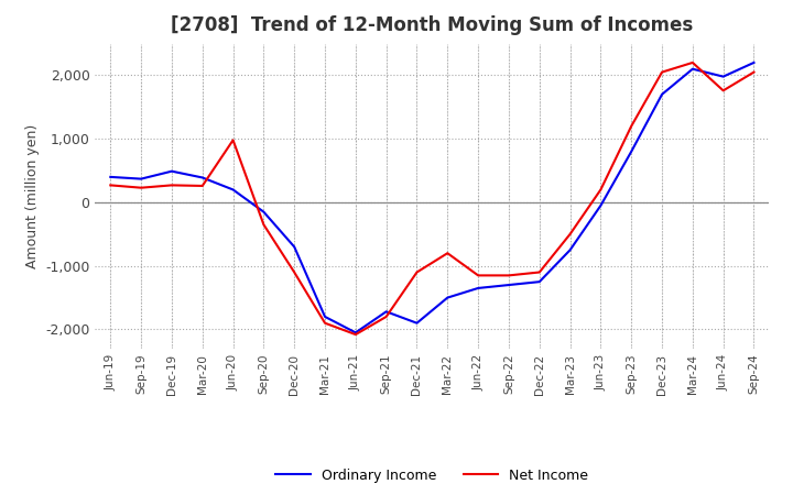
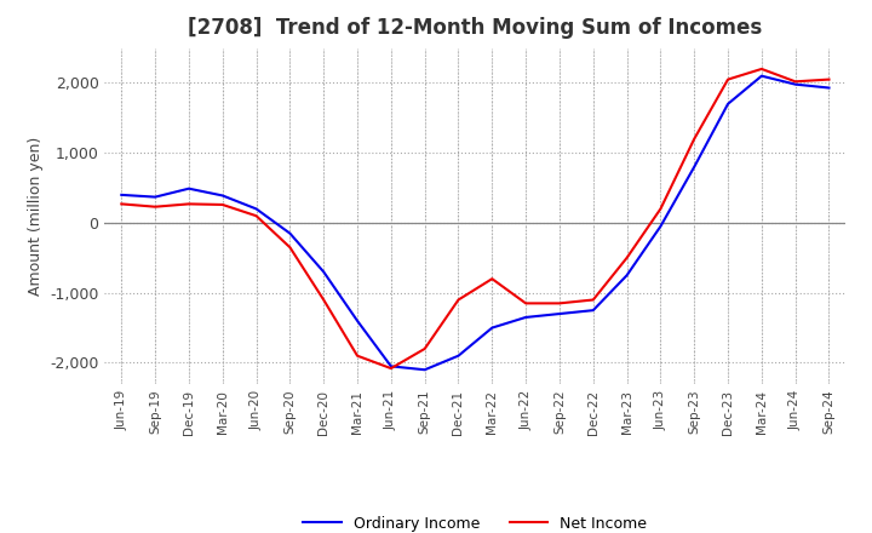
Net Income/Jun-20: 980 -> 100
Ordinary Income/Mar-21: -1,800 -> -1,400
Ordinary Income/Sep-21: -1,720 -> -2,100
Net Income/Jun-24: 1,760 -> 2,020
Ordinary Income/Sep-24: 2,200 -> 1,930
